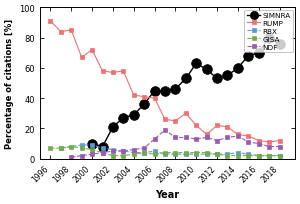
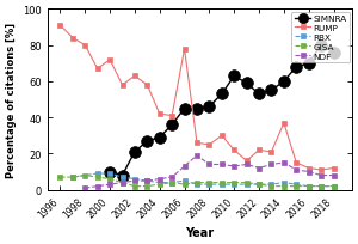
RUMP/1998: 85 -> 80
RUMP/2002: 57 -> 63
RUMP/2006: 40 -> 78
RUMP/2014: 16 -> 37
